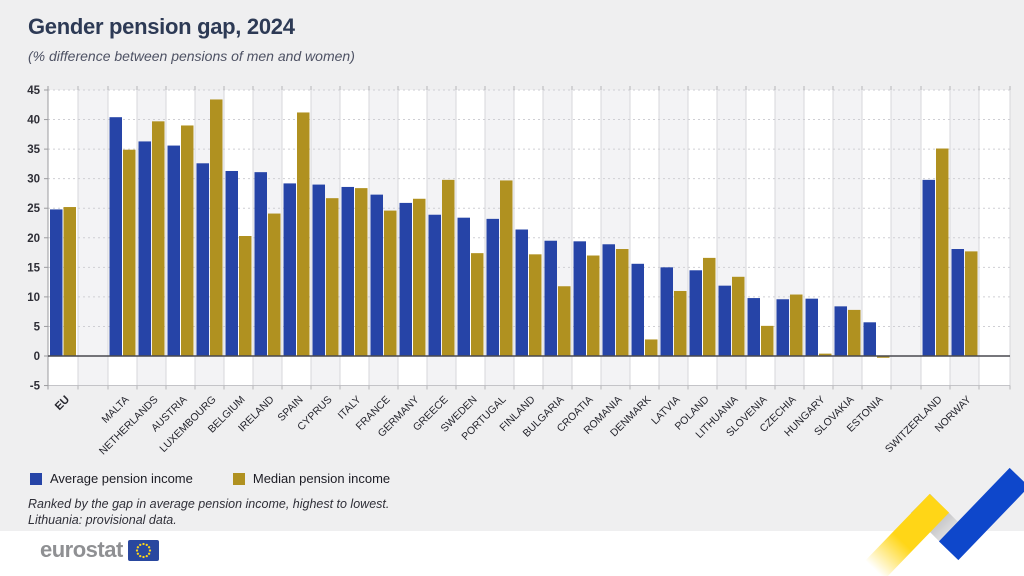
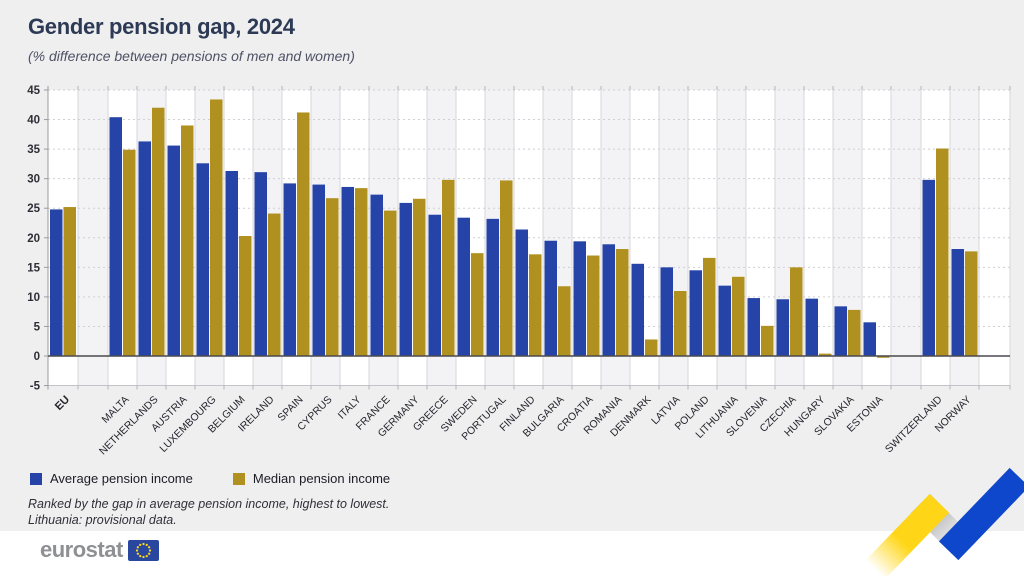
Median pension income/NETHERLANDS: 40 -> 42
Median pension income/CZECHIA: 10 -> 15
